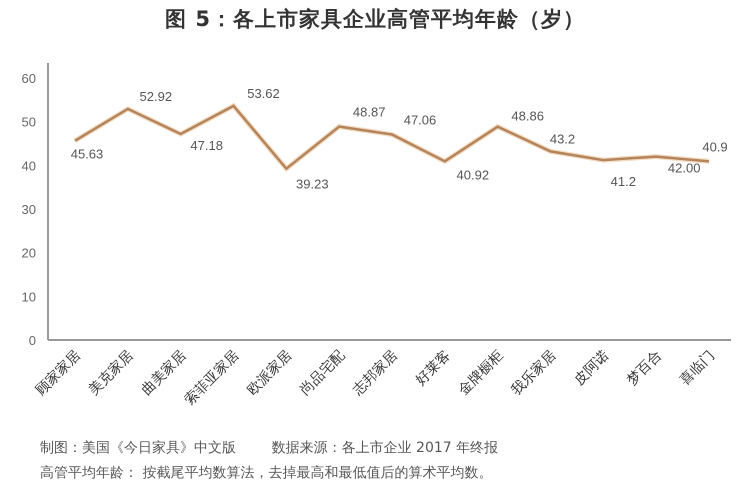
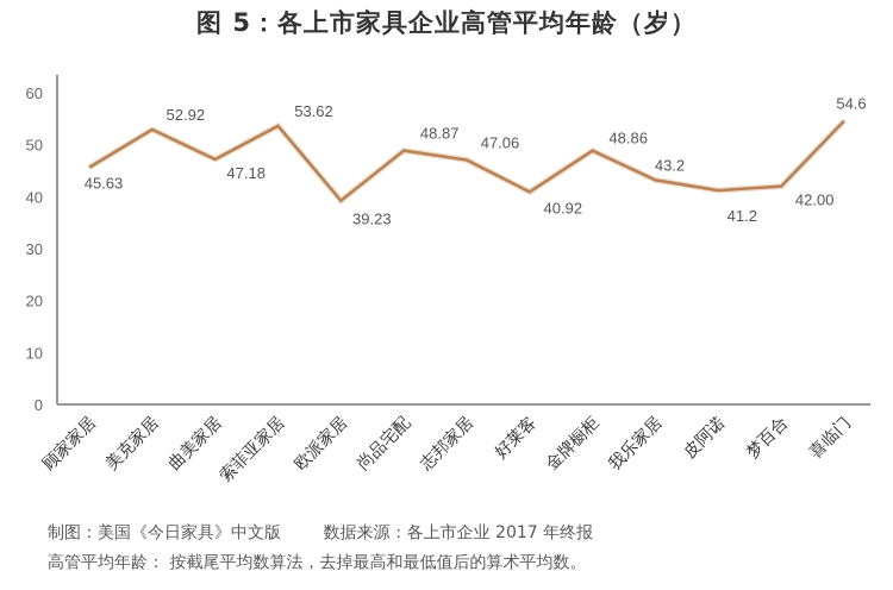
喜临门: 40.9 -> 54.6
